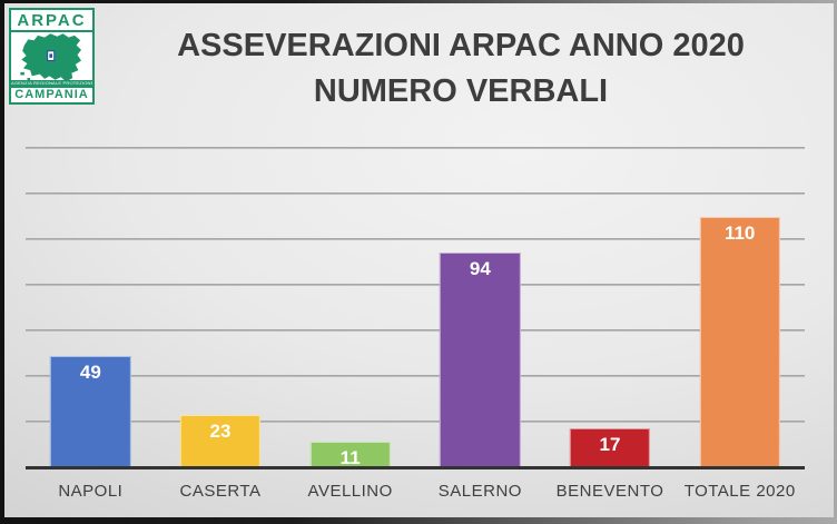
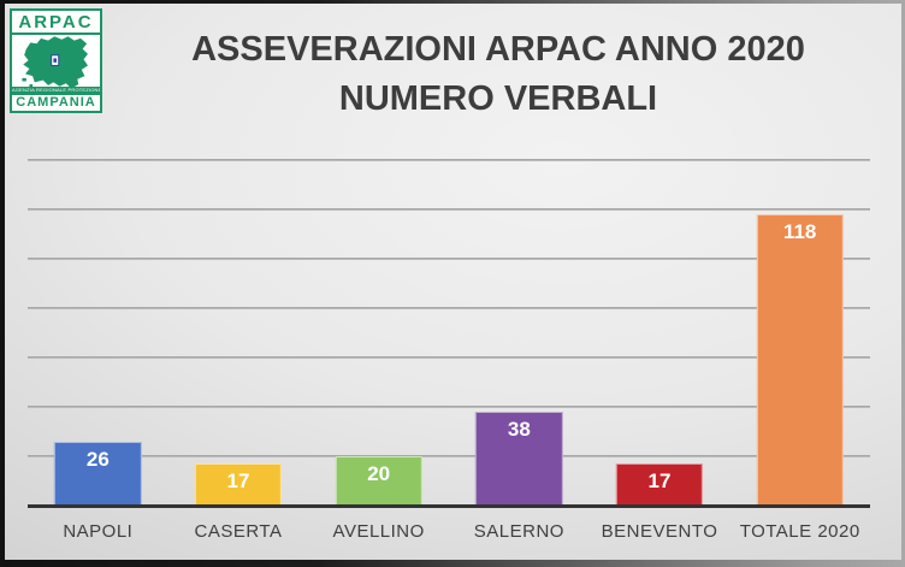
NAPOLI: 49 -> 26
CASERTA: 23 -> 17
AVELLINO: 11 -> 20
SALERNO: 94 -> 38
TOTALE 2020: 110 -> 118
